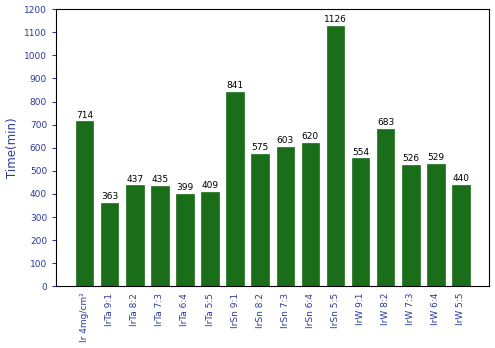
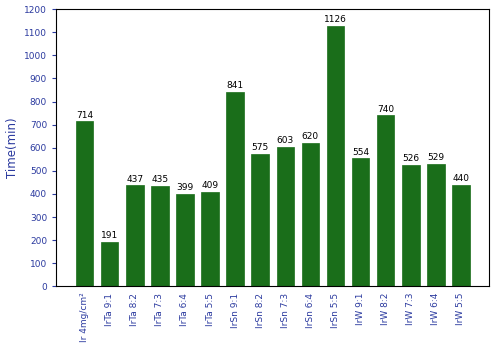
IrTa 9:1: 363 -> 191
IrW 8:2: 683 -> 740
